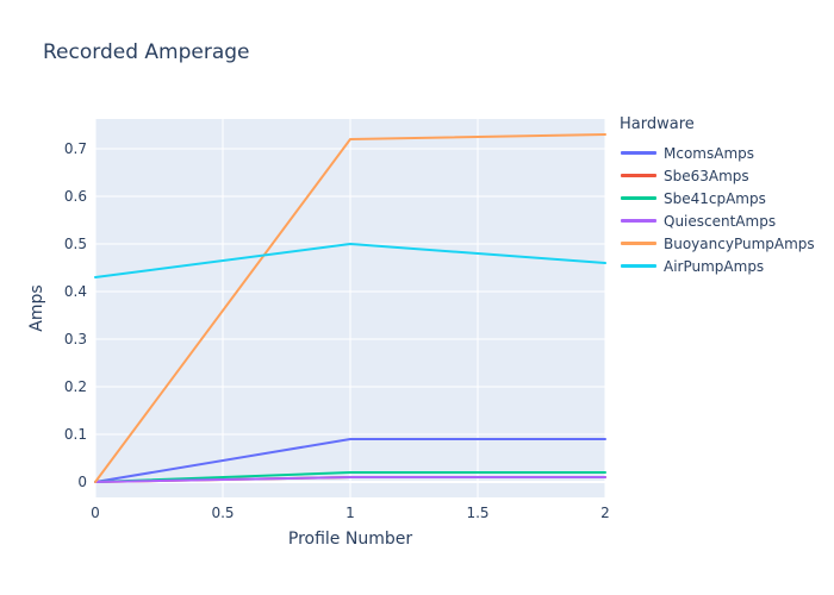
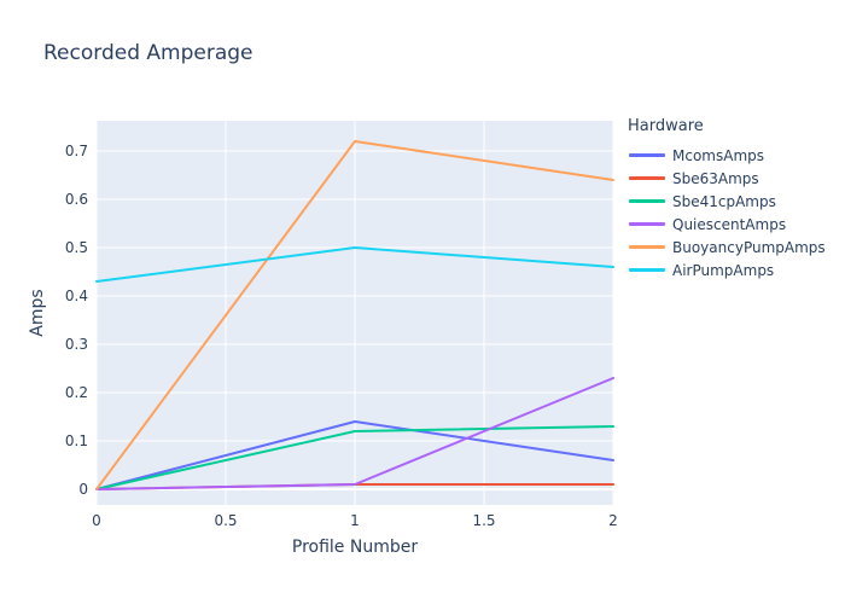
McomsAmps/1: 0.09 -> 0.14
Sbe41cpAmps/1: 0.02 -> 0.12
McomsAmps/2: 0.09 -> 0.06
Sbe41cpAmps/2: 0.02 -> 0.13
QuiescentAmps/2: 0.01 -> 0.23
BuoyancyPumpAmps/2: 0.73 -> 0.64
